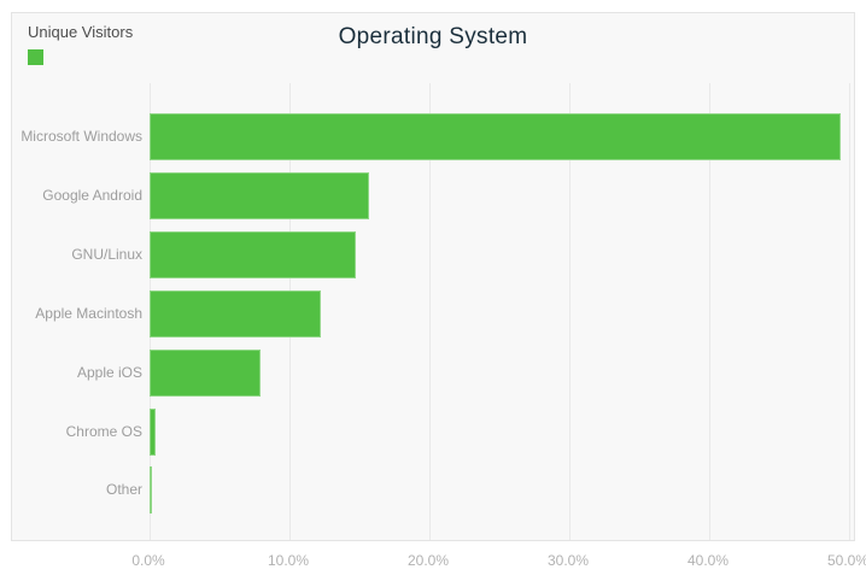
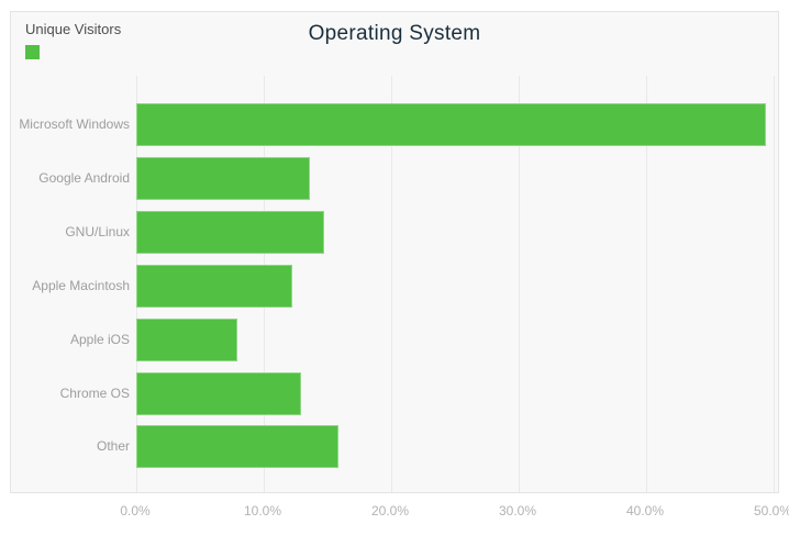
Google Android: 15.7% -> 13.6%
Chrome OS: 0.5% -> 12.9%
Other: 0.1% -> 15.9%
